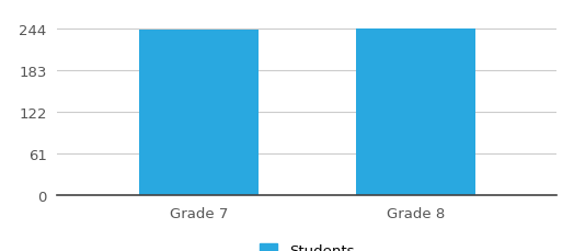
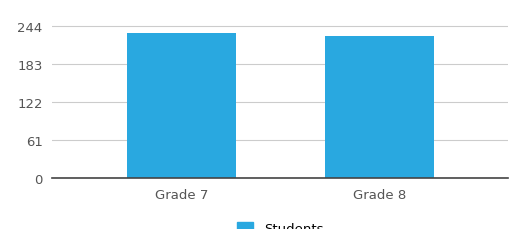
Grade 7: 241 -> 232
Grade 8: 244 -> 228
